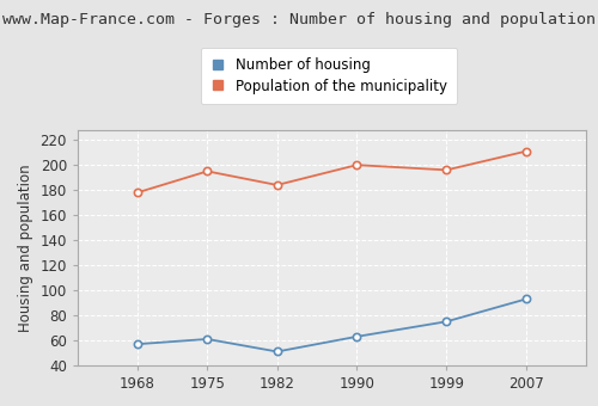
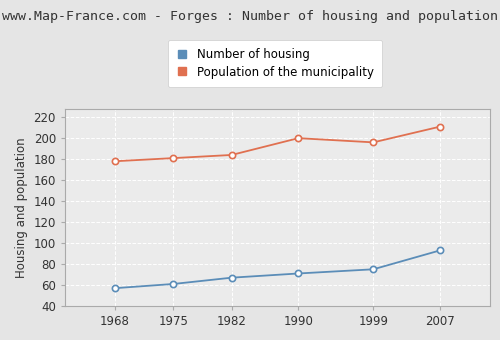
Population of the municipality/1975: 195 -> 181
Number of housing/1982: 51 -> 67
Number of housing/1990: 63 -> 71
